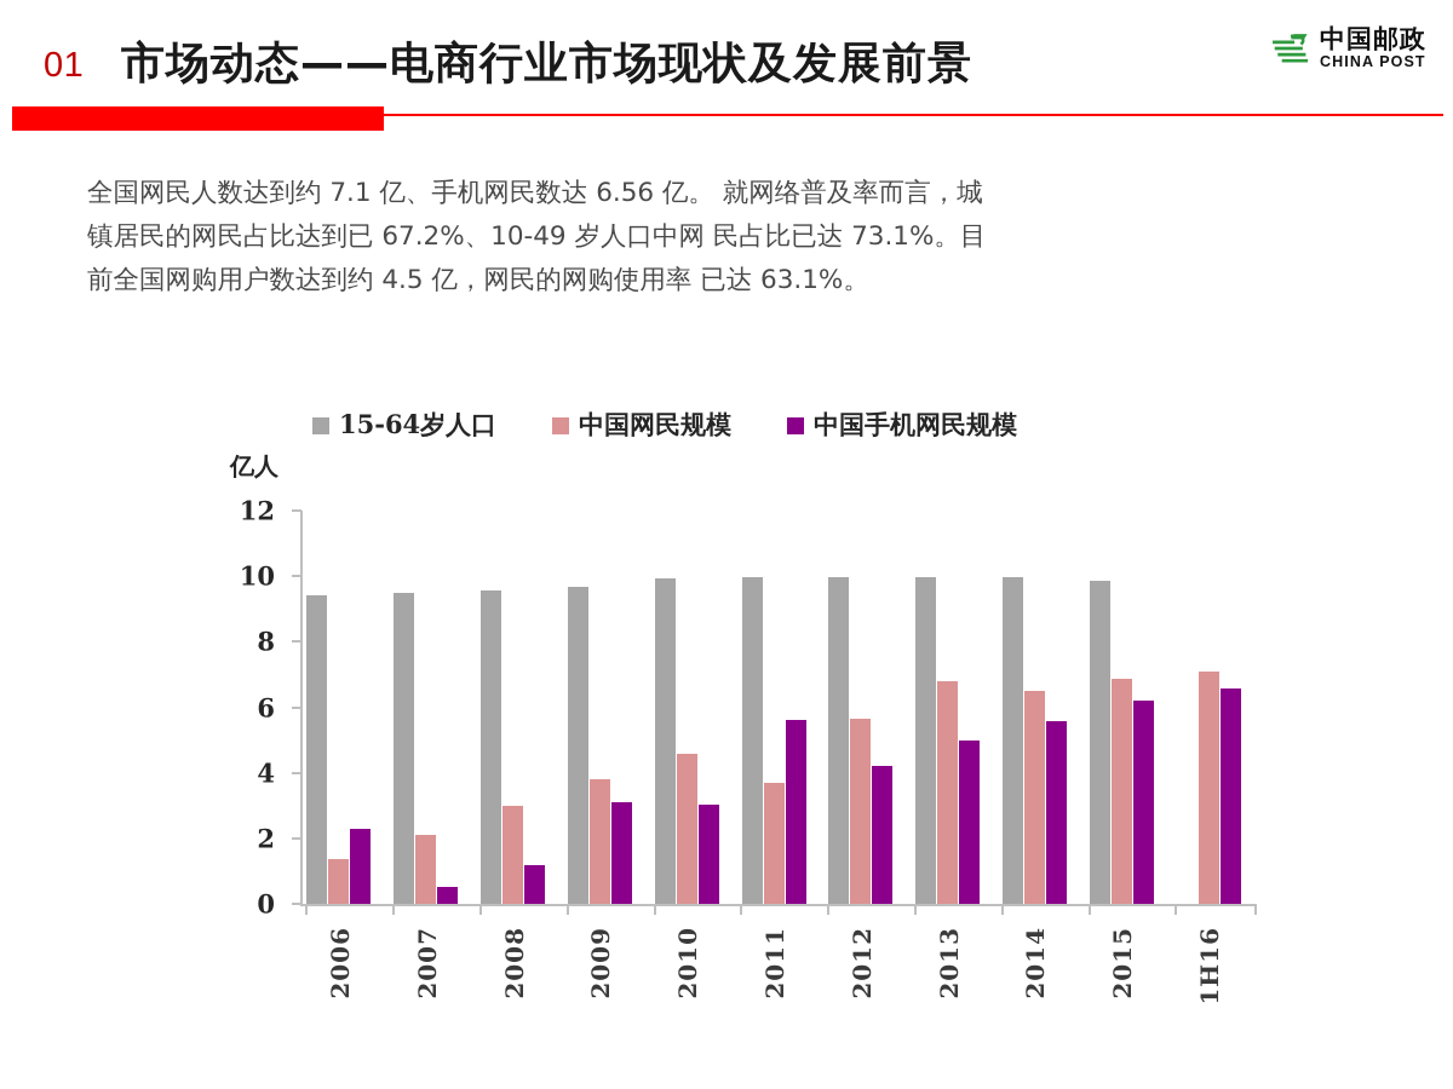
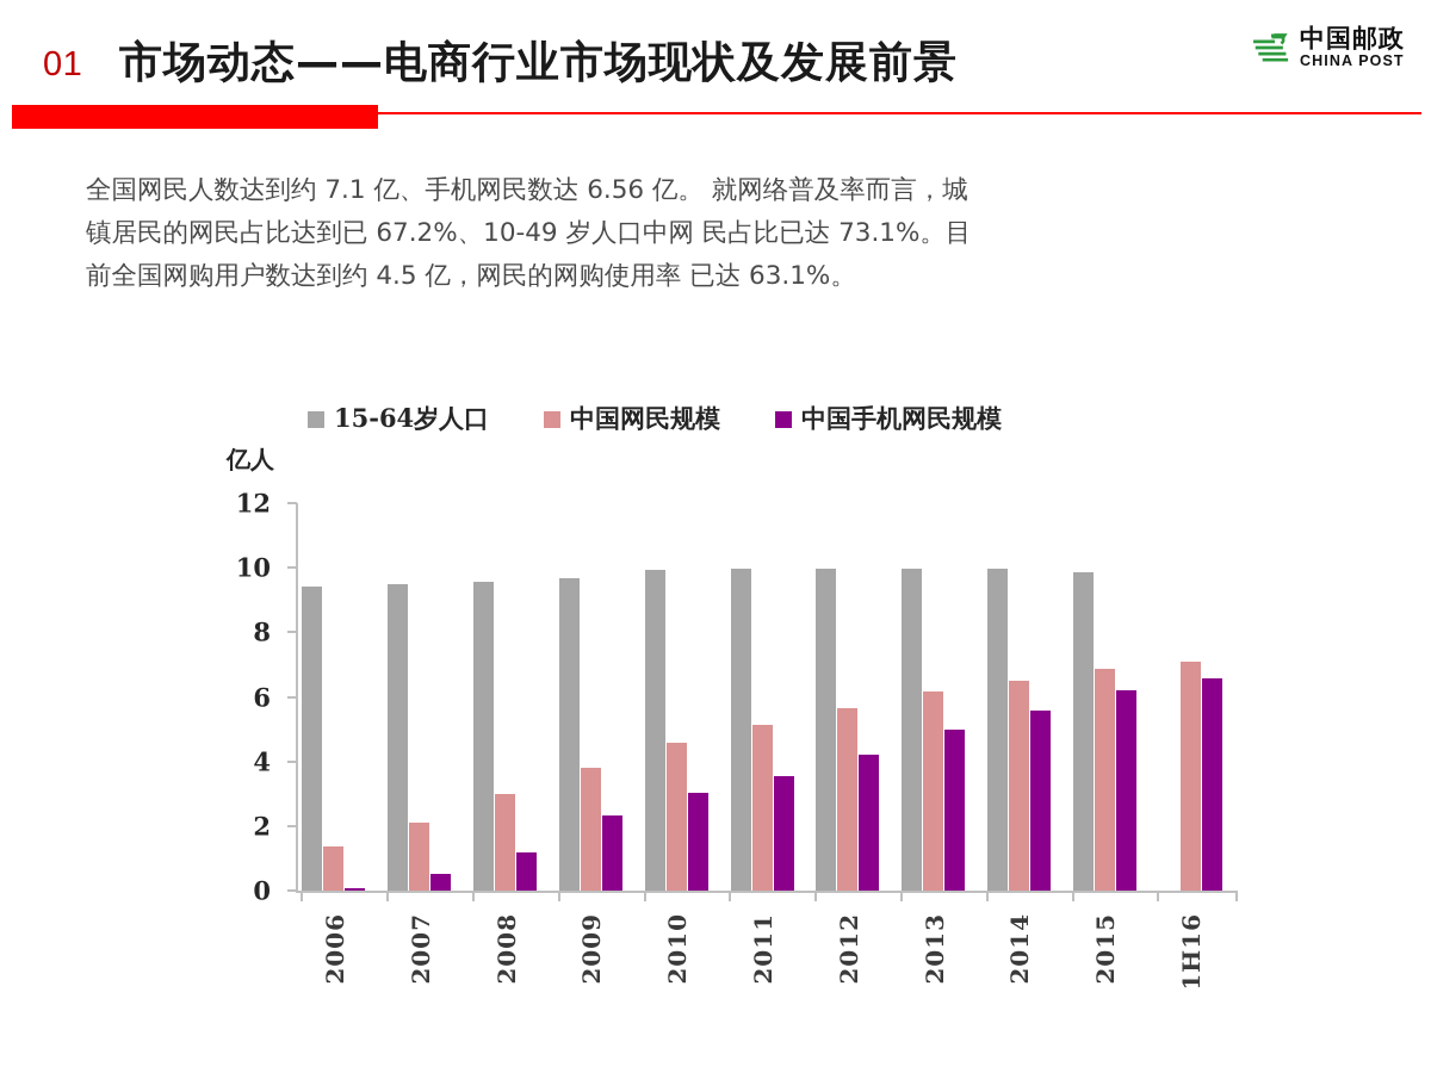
中国手机网民规模/2006: 2.3 -> 0.1
中国手机网民规模/2009: 3.1 -> 2.3
中国网民规模/2011: 3.7 -> 5.1
中国手机网民规模/2011: 5.6 -> 3.6
中国网民规模/2013: 6.8 -> 6.2
